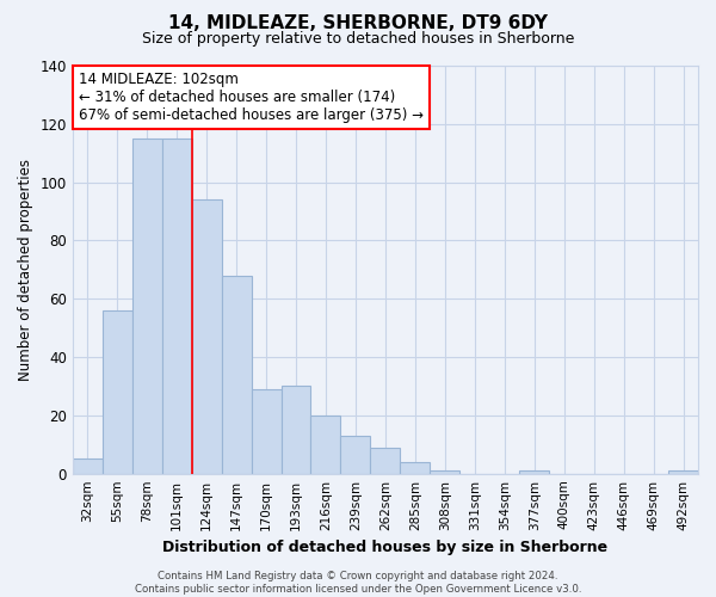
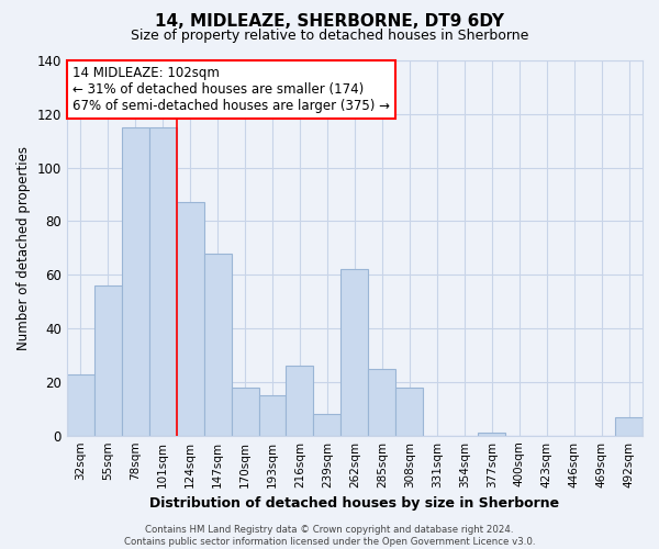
32sqm: 5 -> 23
124sqm: 94 -> 87
170sqm: 29 -> 18
193sqm: 30 -> 15
216sqm: 20 -> 26
239sqm: 13 -> 8
262sqm: 9 -> 62
285sqm: 4 -> 25
308sqm: 1 -> 18
492sqm: 1 -> 7
